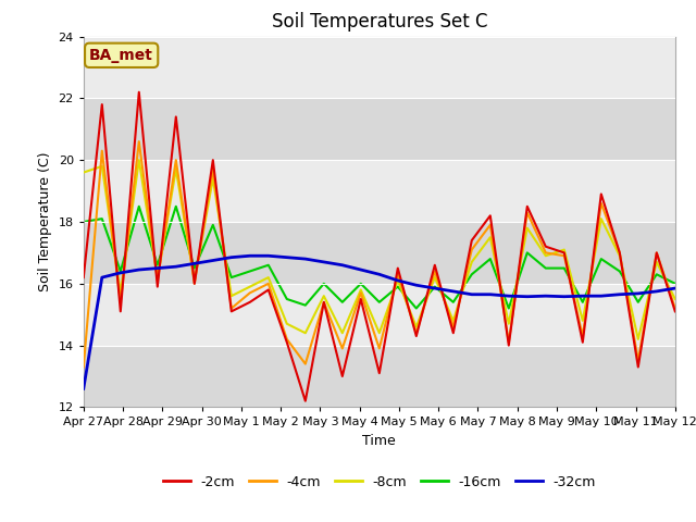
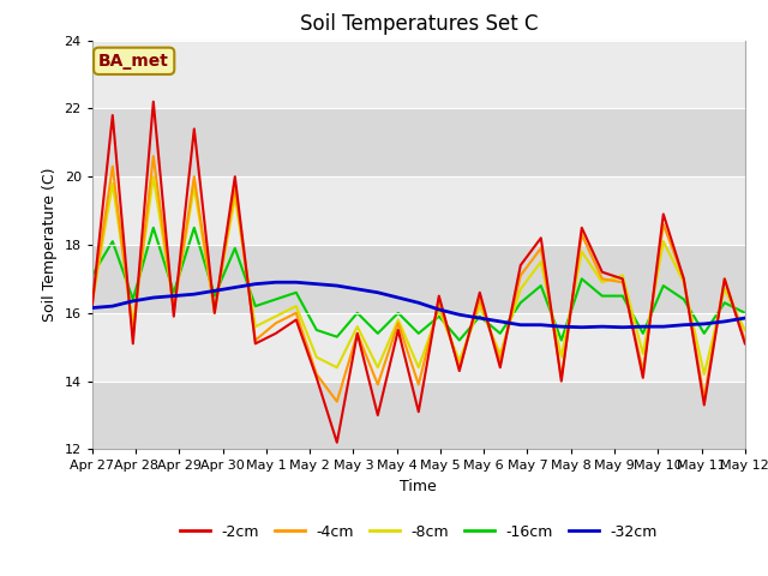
-4cm/Apr 27: 13.3 -> 16.3
-8cm/Apr 27: 19.6 -> 16.3
-16cm/Apr 27: 18.0 -> 17.1
-32cm/Apr 27: 12.60 -> 16.15
